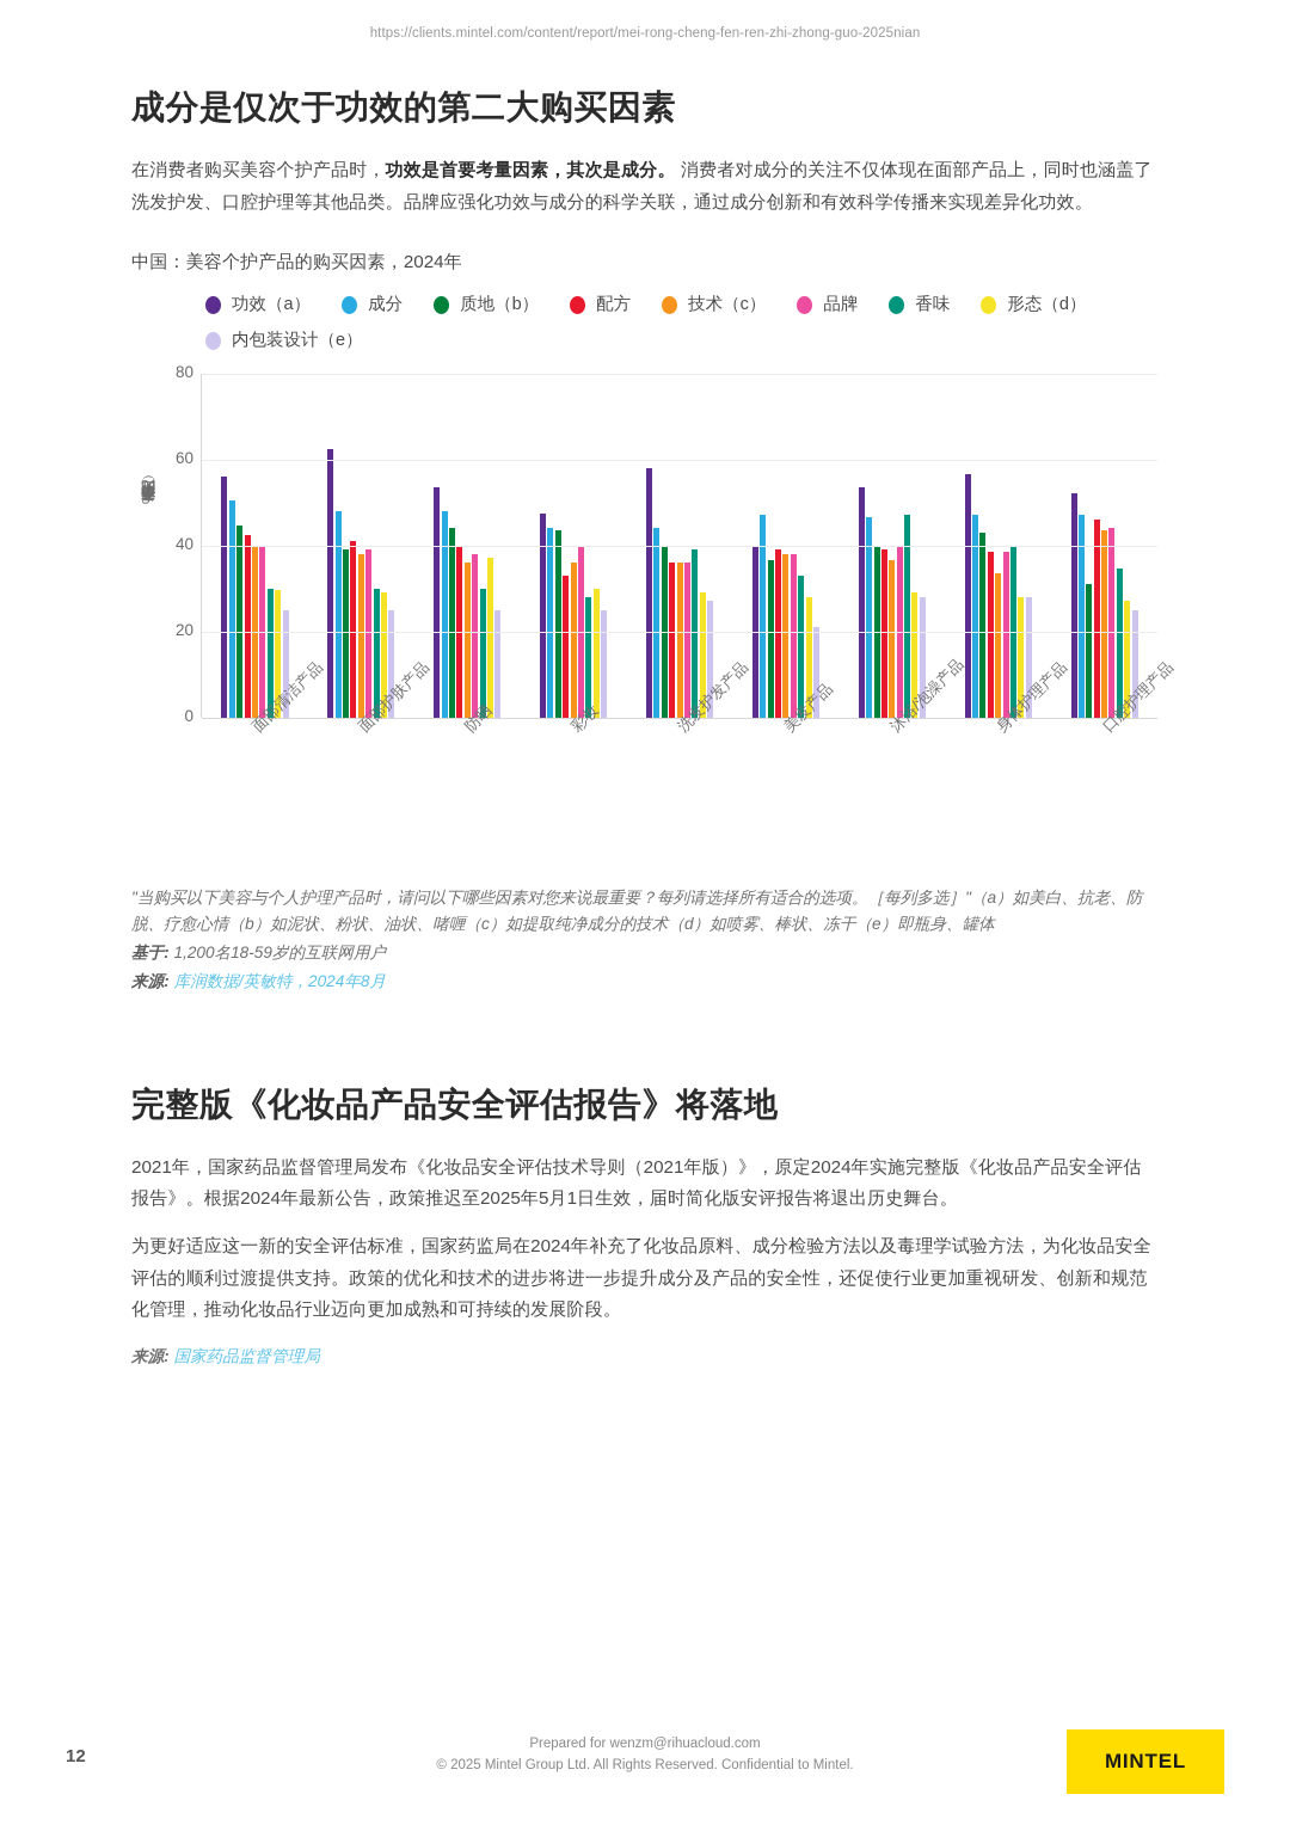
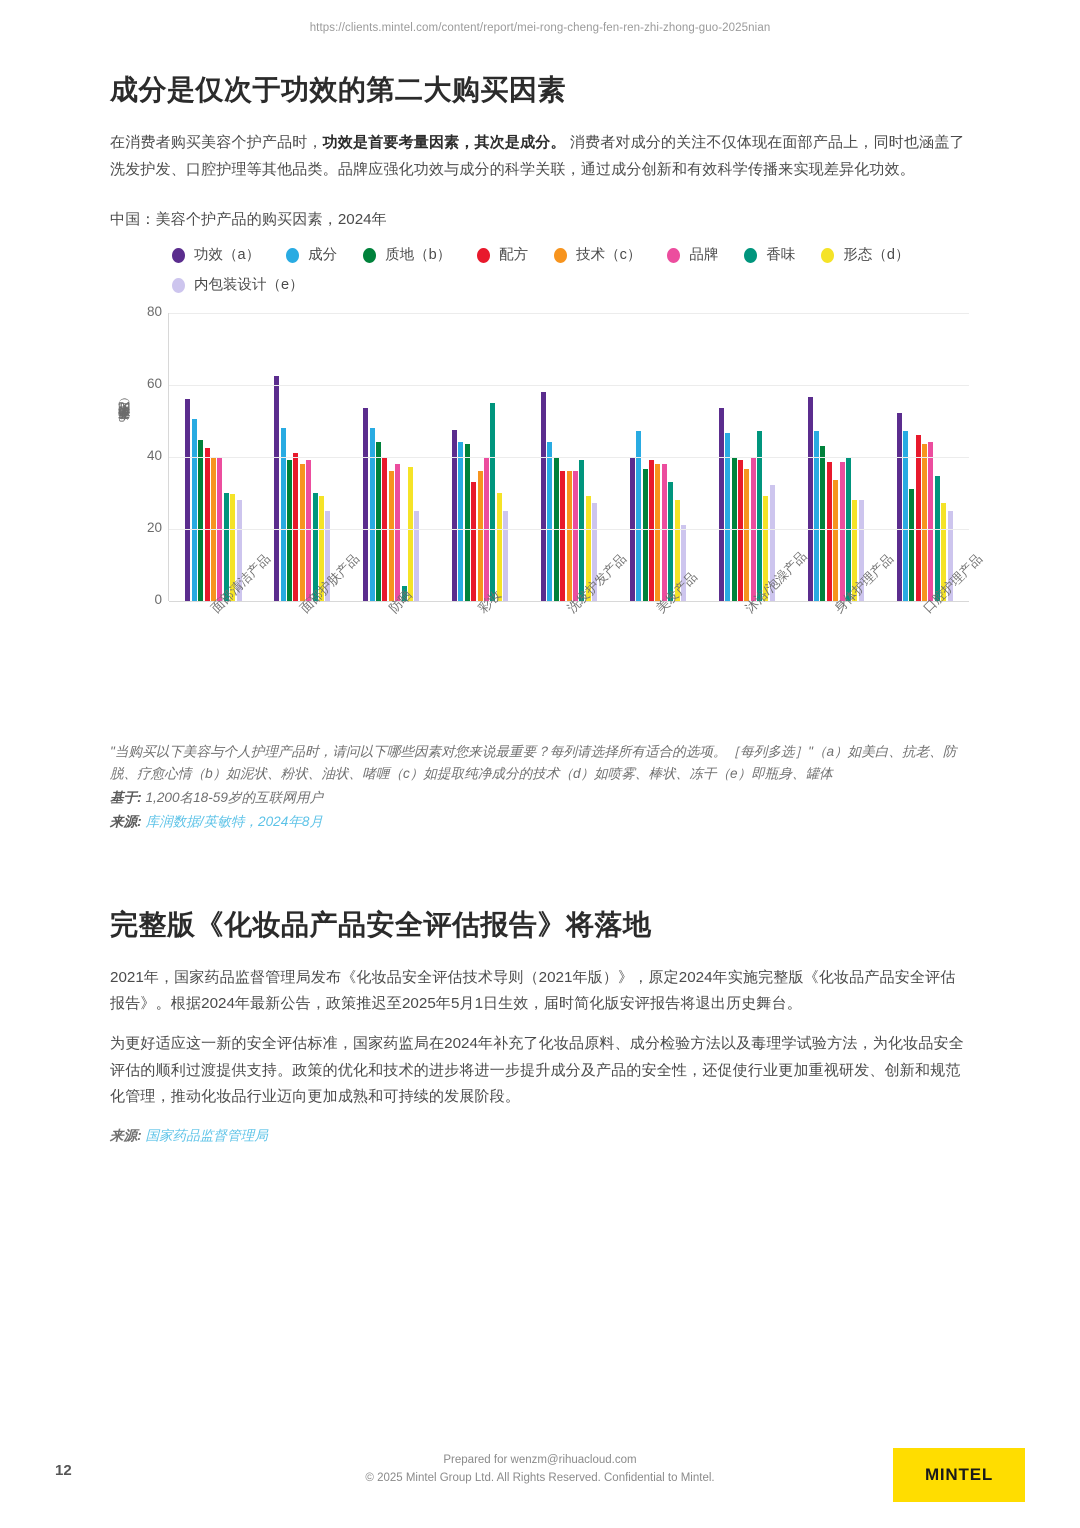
内包装设计（e）/面部清洁产品: 25 -> 28
香味/防晒: 30 -> 4
香味/彩妆: 28 -> 55
内包装设计（e）/沐浴/泡澡产品: 28 -> 32
